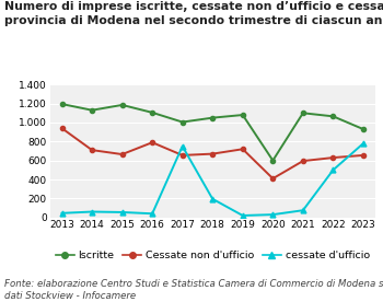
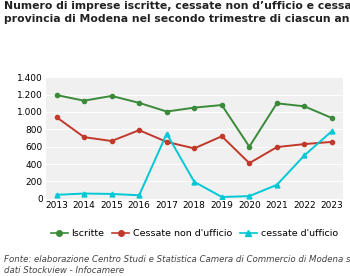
Cessate non d'ufficio/2018: 670 -> 580
cessate d'ufficio/2021: 80 -> 160
